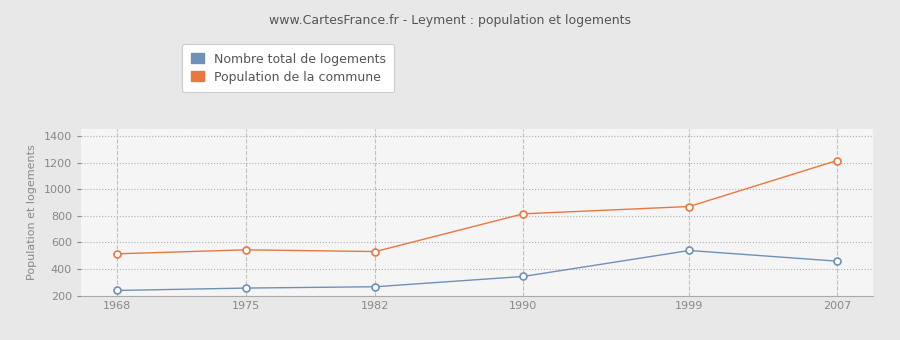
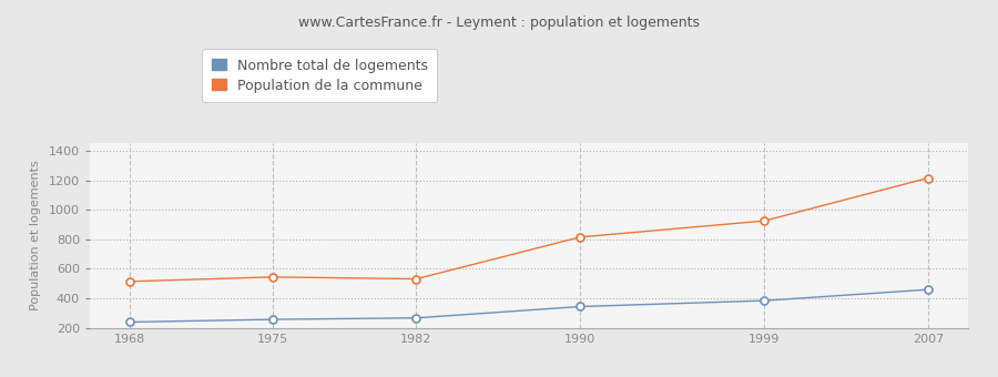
Nombre total de logements/1999: 540 -> 380
Population de la commune/1999: 870 -> 920
